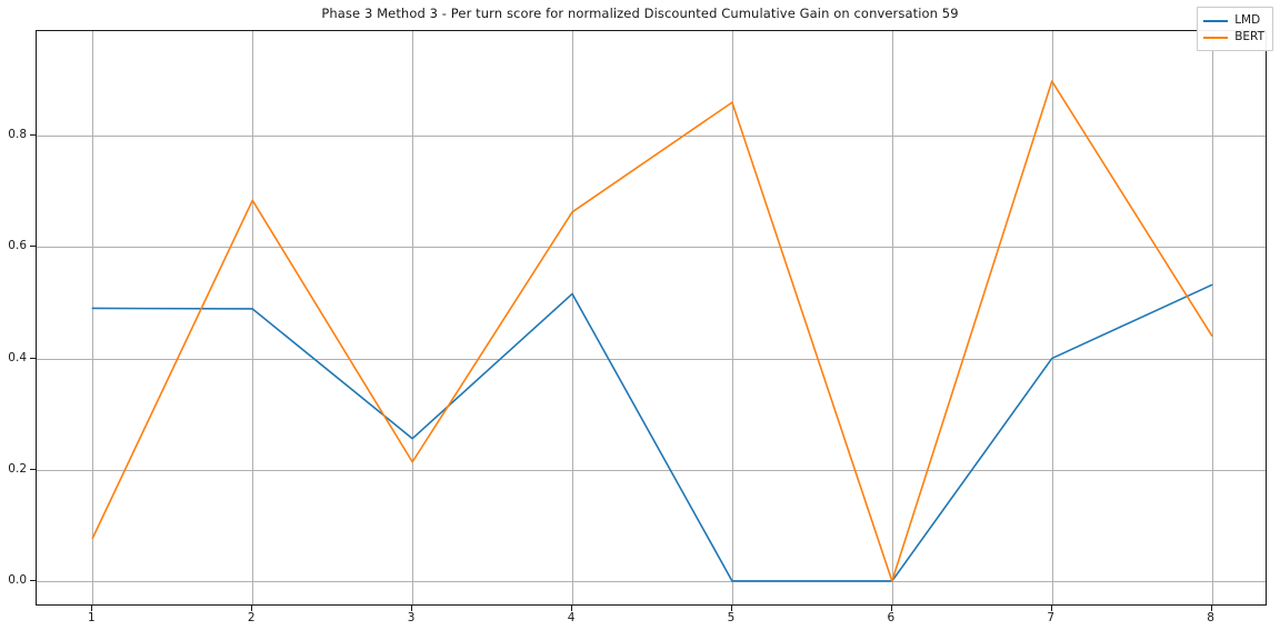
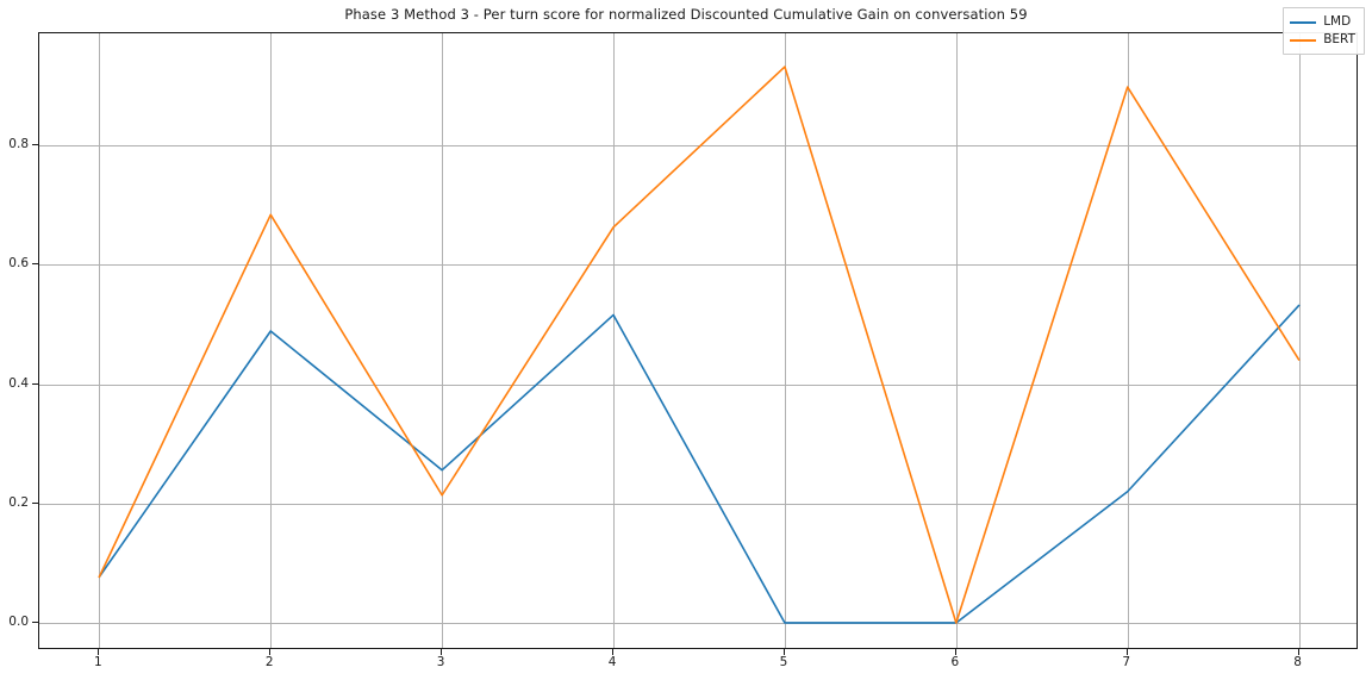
LMD/1: 0.49 -> 0.08
BERT/5: 0.86 -> 0.93
LMD/7: 0.40 -> 0.22
